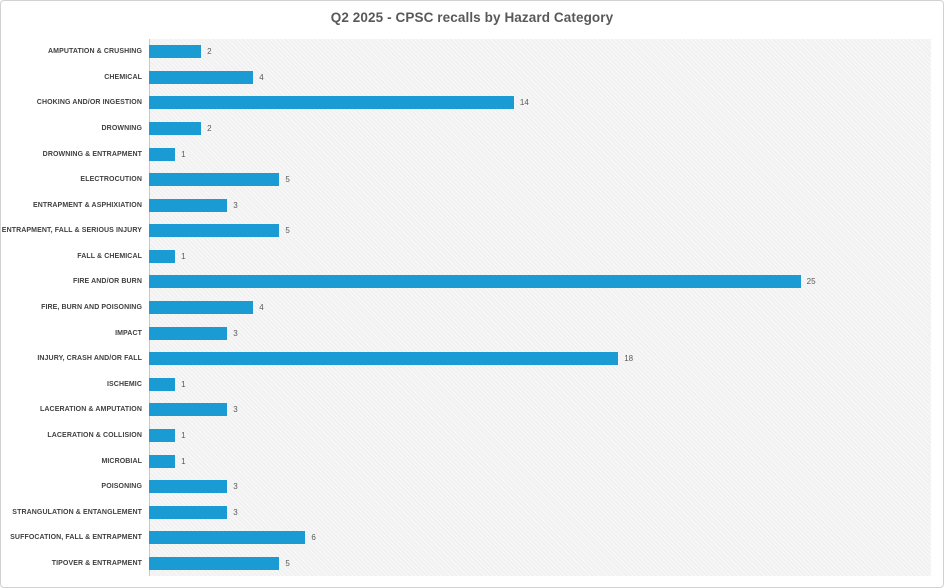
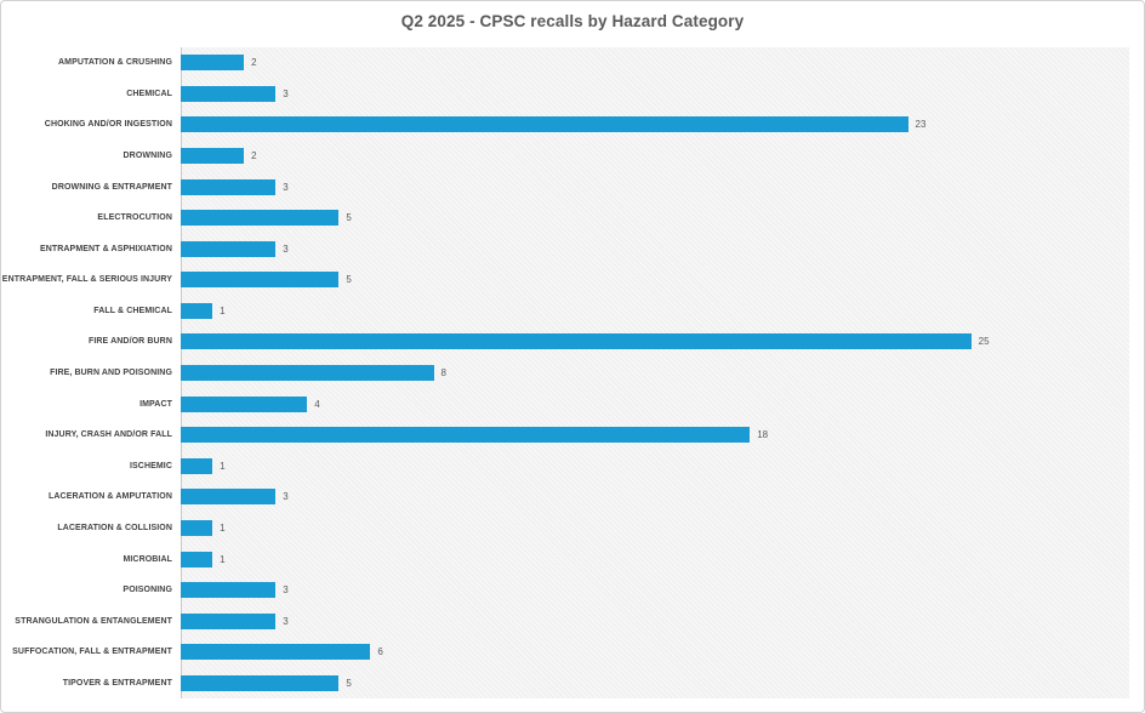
CHEMICAL: 4 -> 3
CHOKING AND/OR INGESTION: 14 -> 23
DROWNING & ENTRAPMENT: 1 -> 3
FIRE, BURN AND POISONING: 4 -> 8
IMPACT: 3 -> 4
